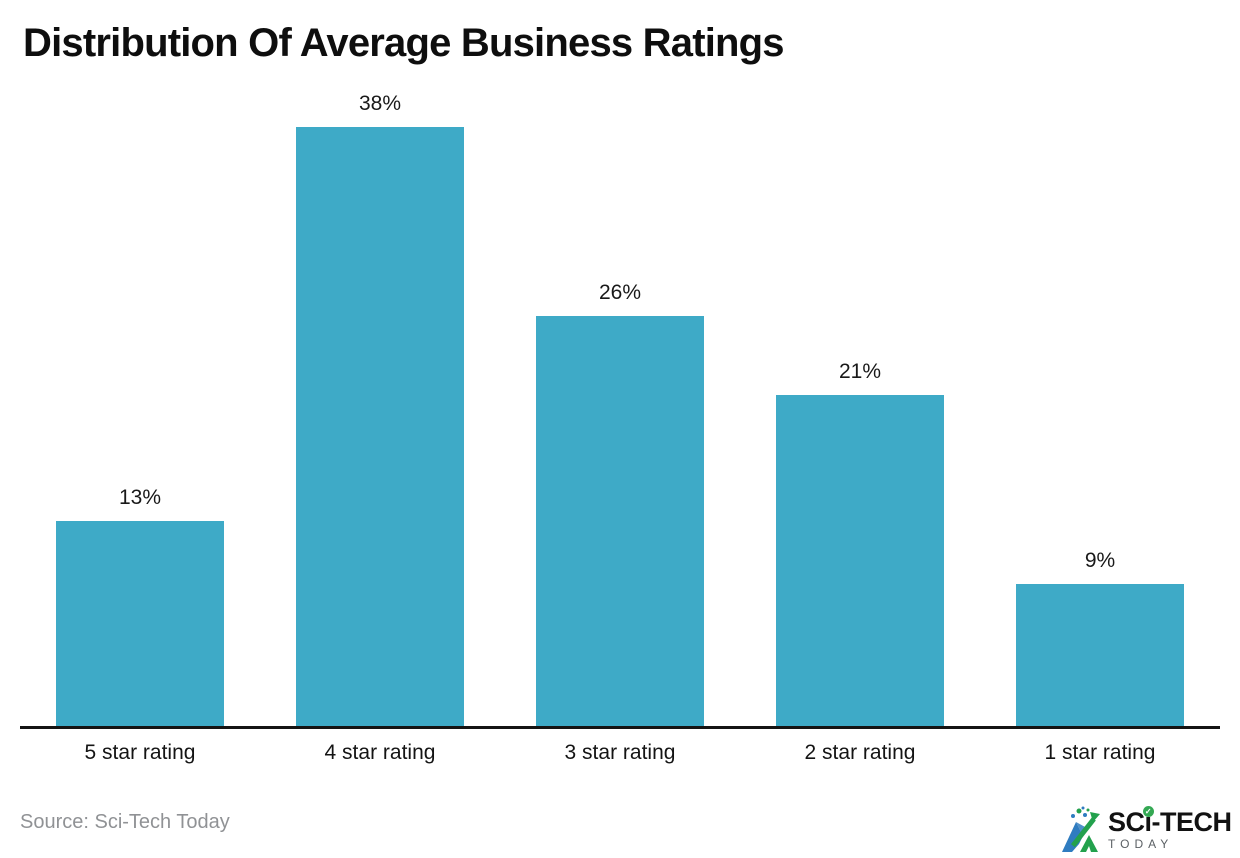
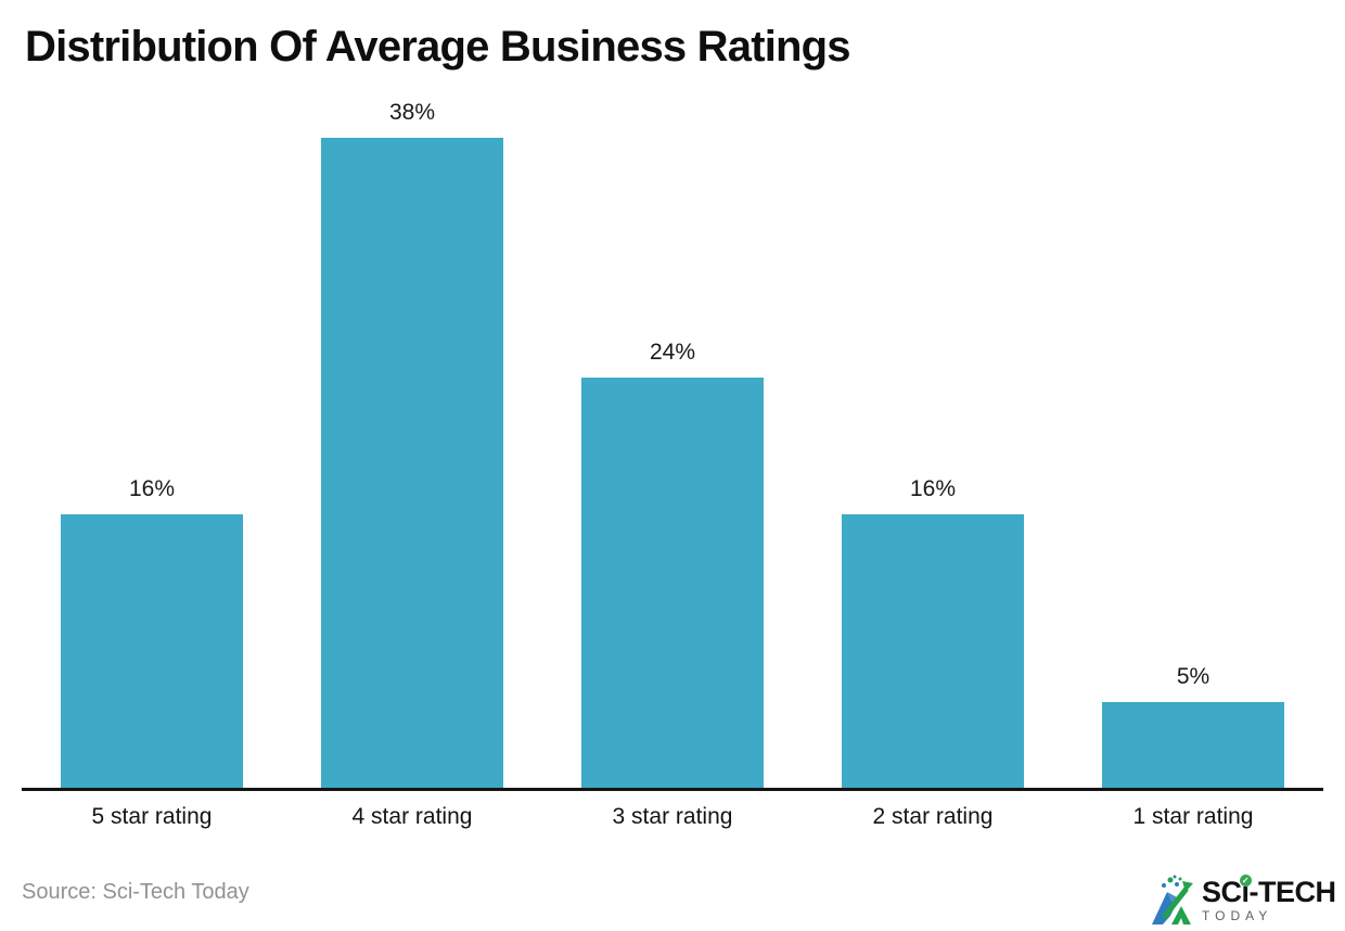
5 star rating: 13% -> 16%
3 star rating: 26% -> 24%
2 star rating: 21% -> 16%
1 star rating: 9% -> 5%
